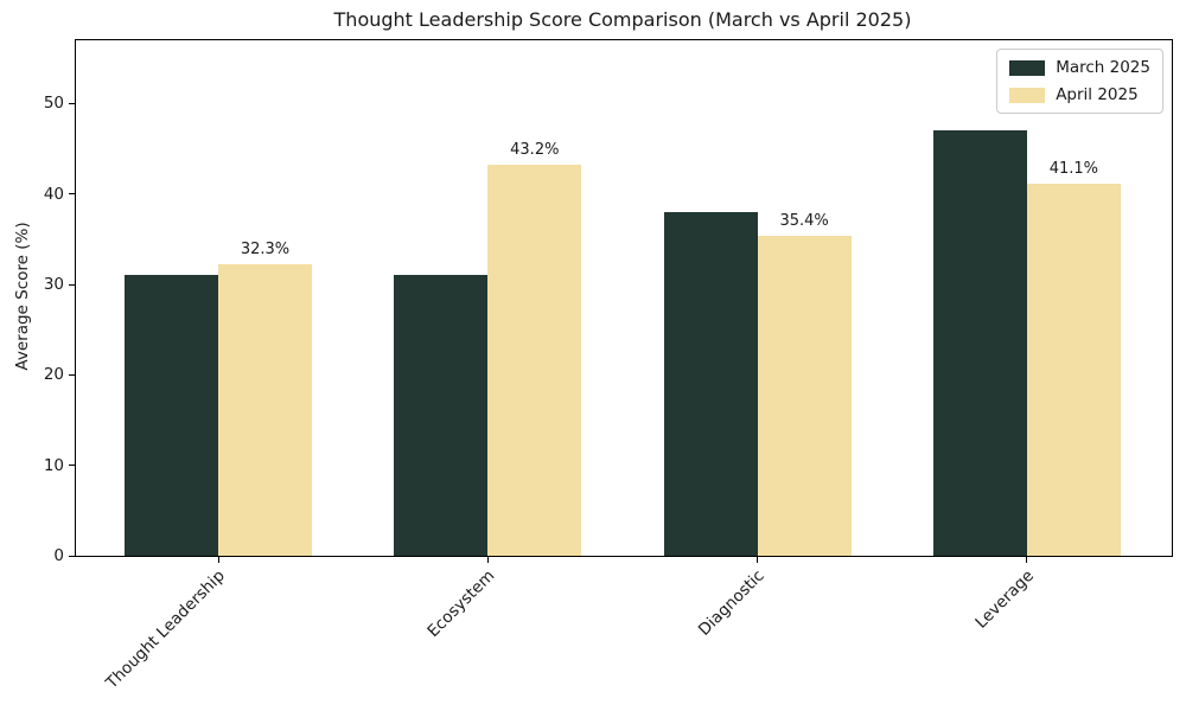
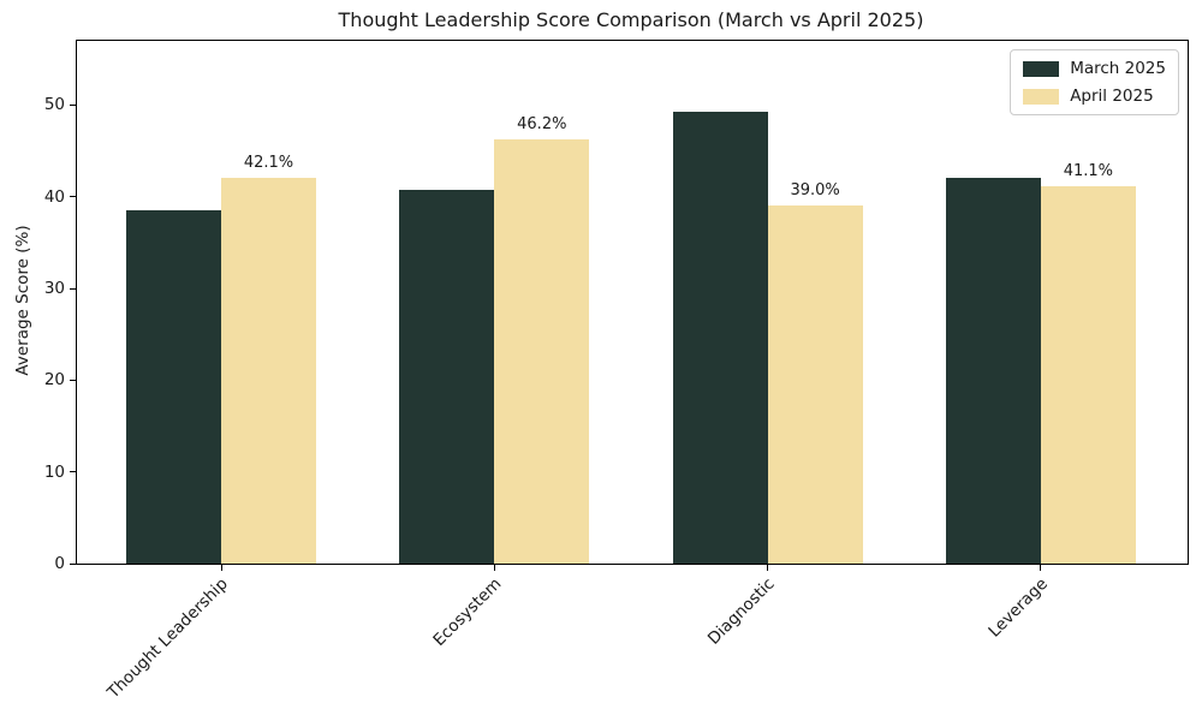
March 2025/Thought Leadership: 31 -> 38
April 2025/Thought Leadership: 32.3% -> 42.1%
March 2025/Ecosystem: 31 -> 41
April 2025/Ecosystem: 43.2% -> 46.2%
March 2025/Diagnostic: 38 -> 49
April 2025/Diagnostic: 35.4% -> 39.0%
March 2025/Leverage: 47 -> 42
